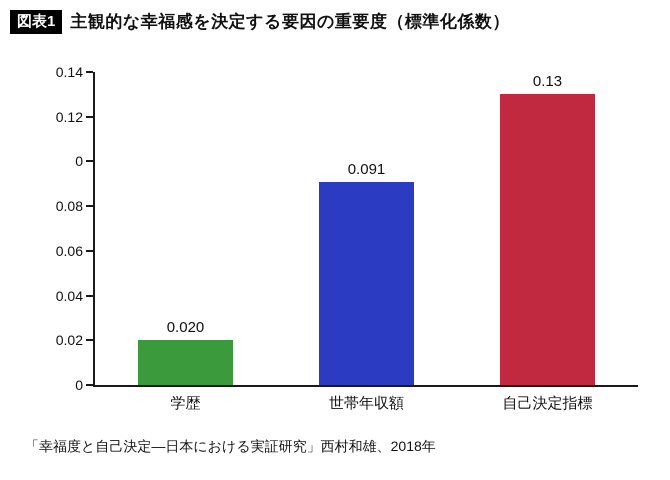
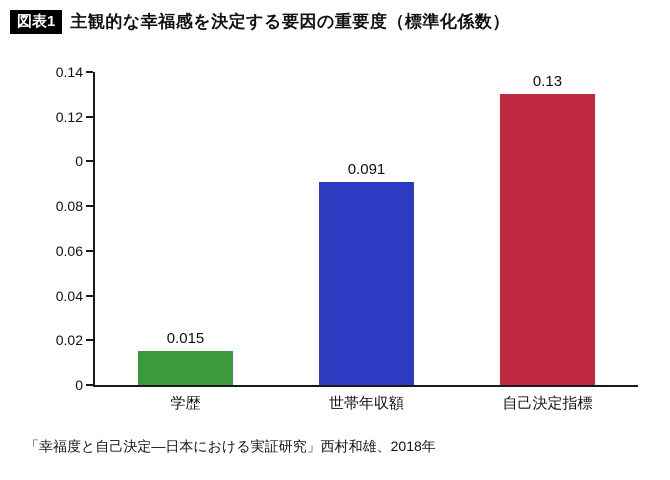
学歴: 0.020 -> 0.015
